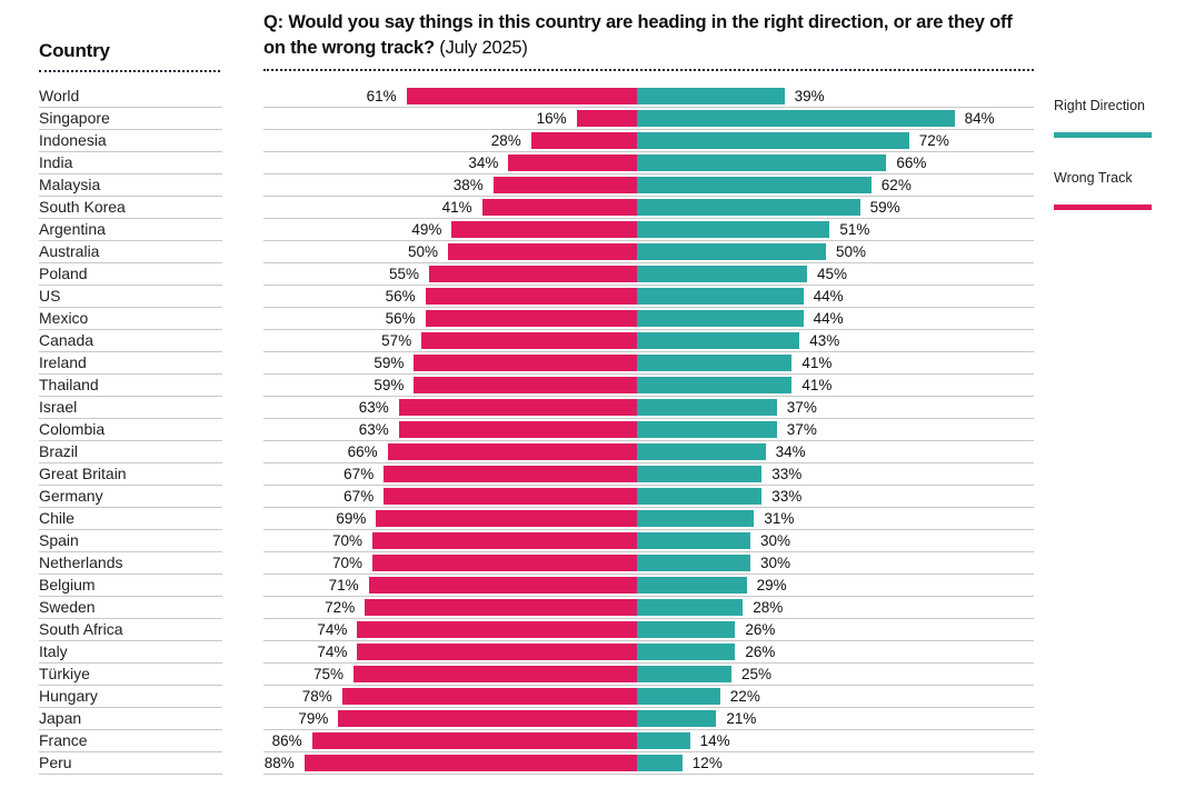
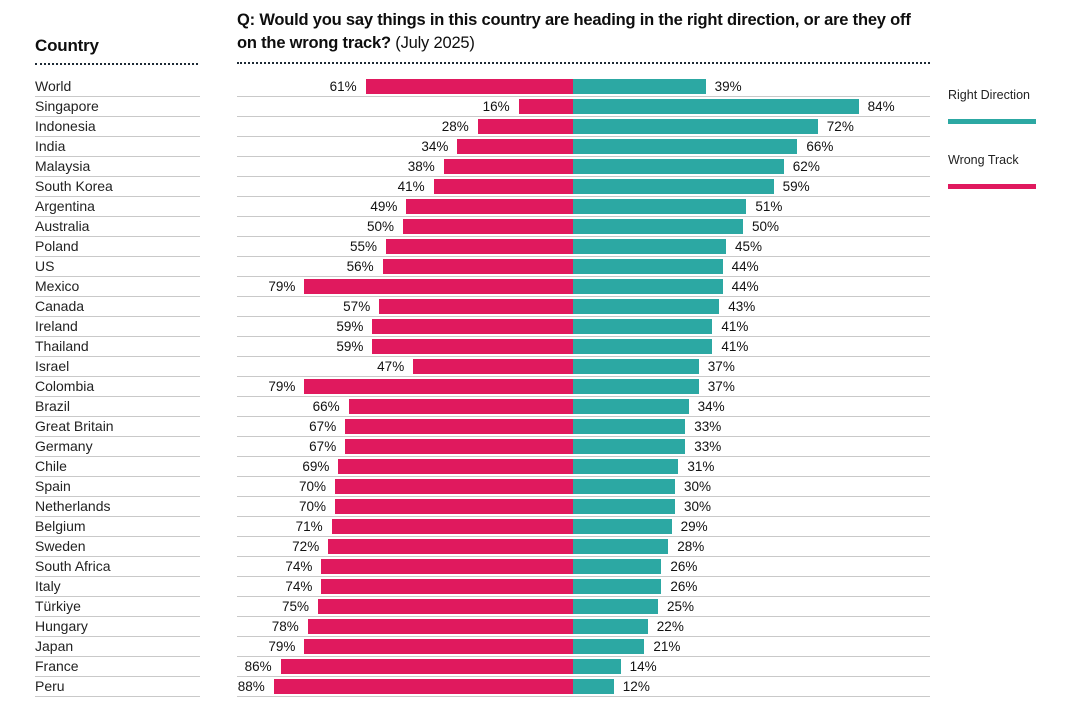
Wrong Track/Mexico: 56% -> 79%
Wrong Track/Israel: 63% -> 47%
Wrong Track/Colombia: 63% -> 79%
